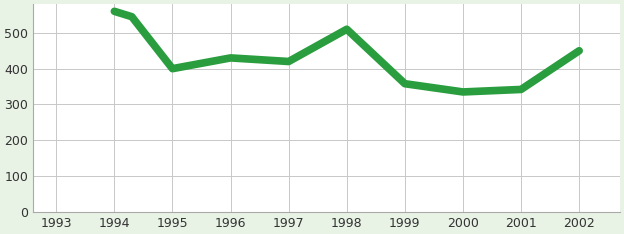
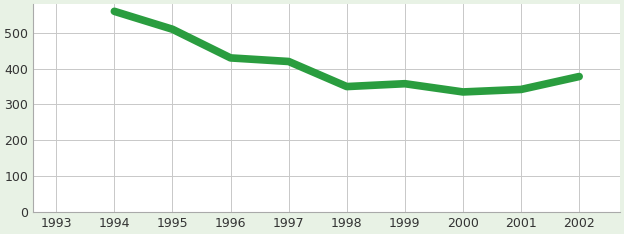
1995: 400 -> 510
1998: 510 -> 350
2002: 450 -> 378
